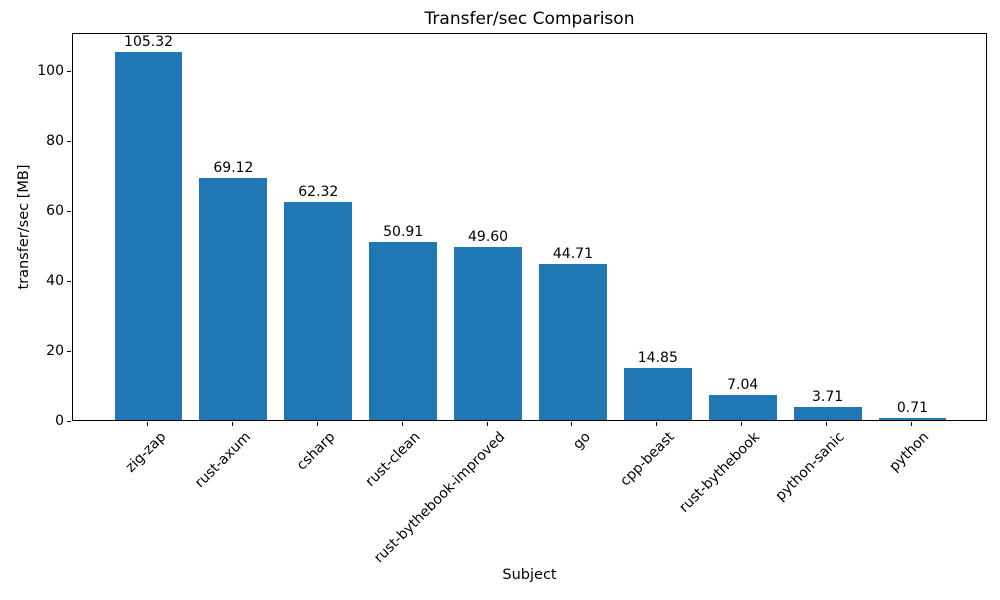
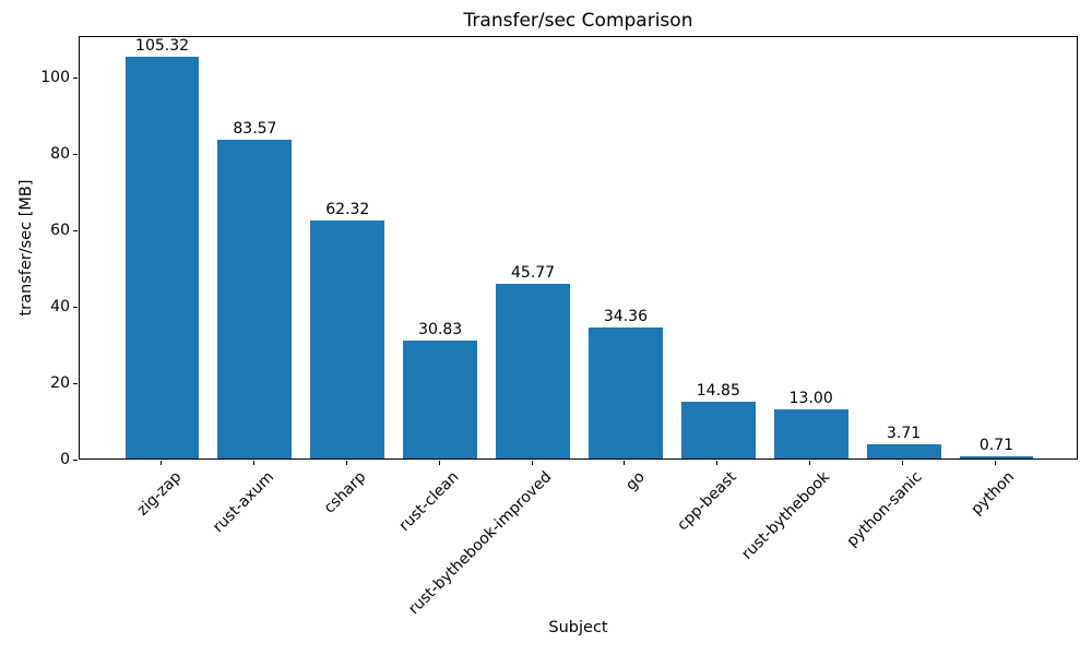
rust-axum: 69.12 -> 83.57
rust-clean: 50.91 -> 30.83
rust-bythebook-improved: 49.60 -> 45.77
go: 44.71 -> 34.36
rust-bythebook: 7.04 -> 13.00
